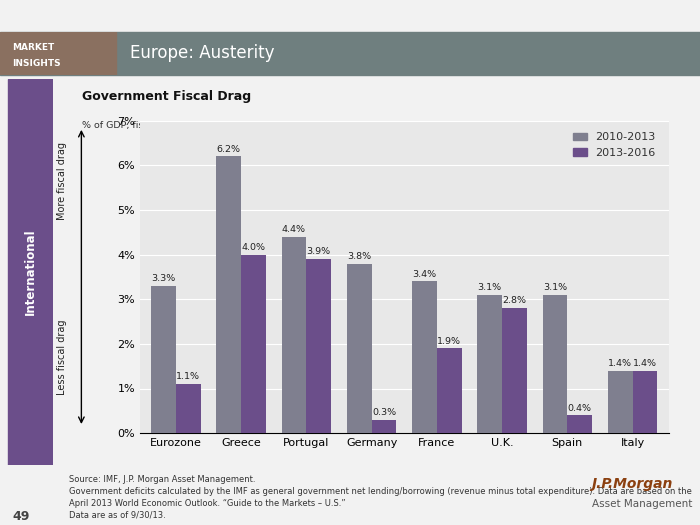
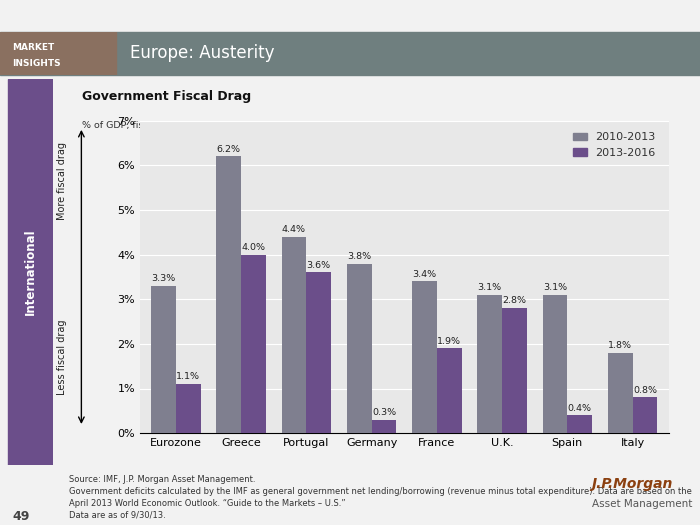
2013-2016/Portugal: 3.9% -> 3.6%
2010-2013/Italy: 1.4% -> 1.8%
2013-2016/Italy: 1.4% -> 0.8%
